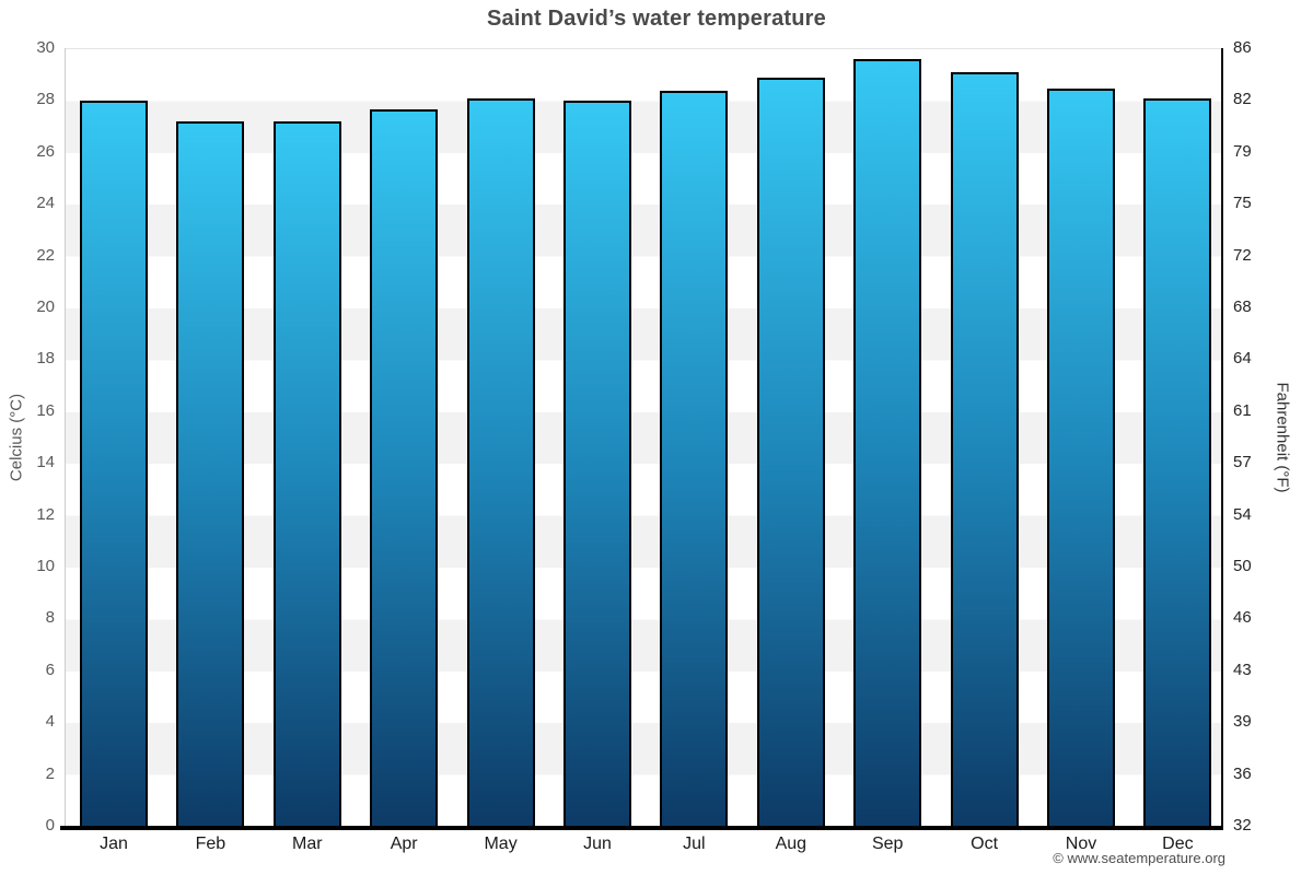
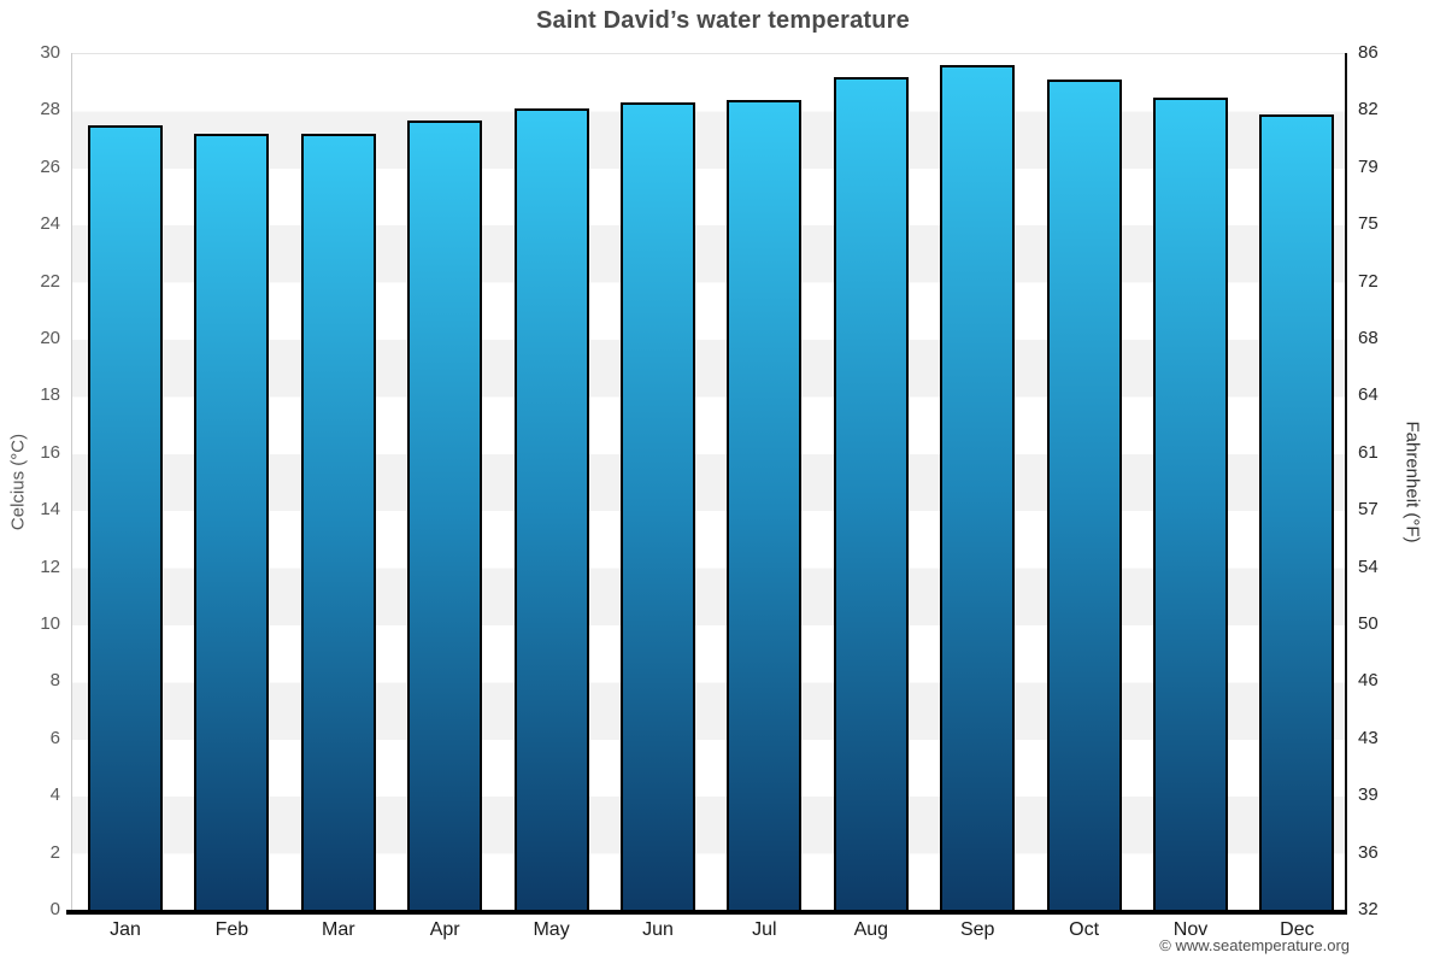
Jan: 28.0 -> 27.5
Jun: 28.0 -> 28.3
Aug: 28.9 -> 29.2
Dec: 28.1 -> 27.9
